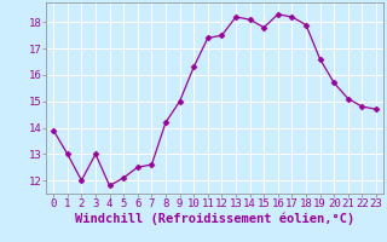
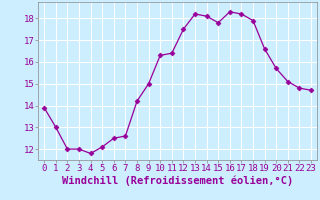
3: 13.0 -> 12.0
11: 17.4 -> 16.4
